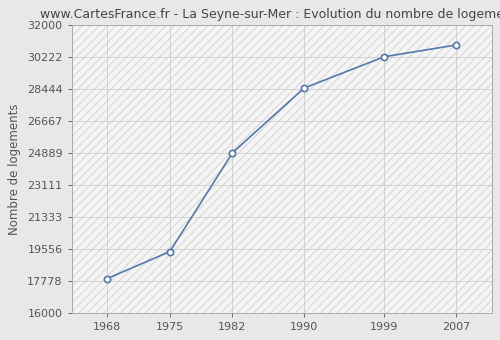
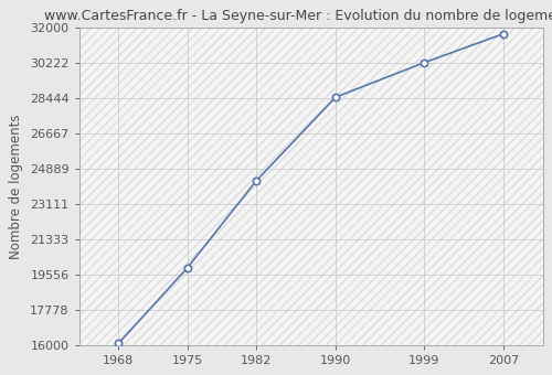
1968: 17900 -> 16100
1975: 19400 -> 19900
1982: 24900 -> 24300
2007: 30900 -> 31700
